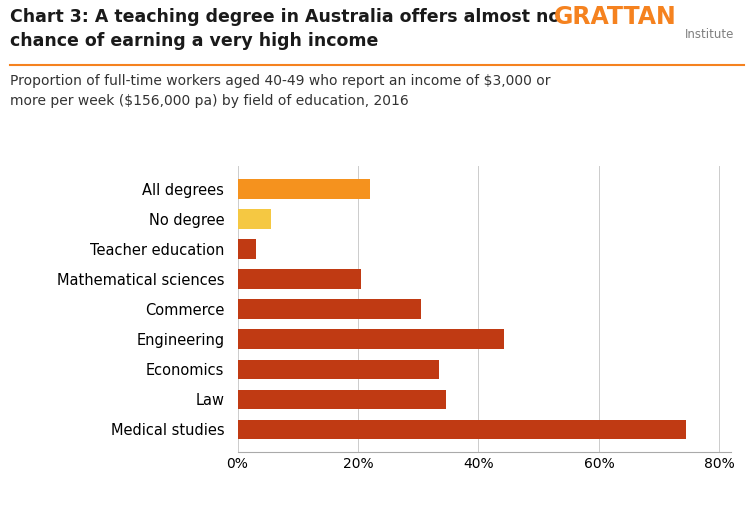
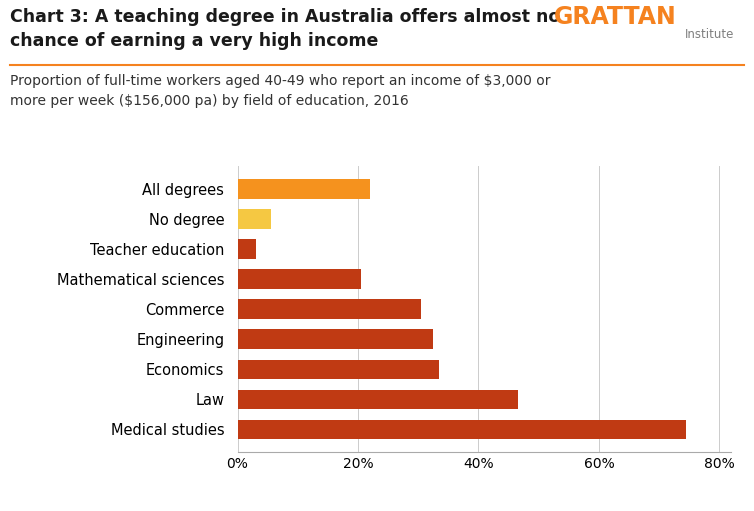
Engineering: 44.2% -> 32.5%
Law: 34.6% -> 46.5%
